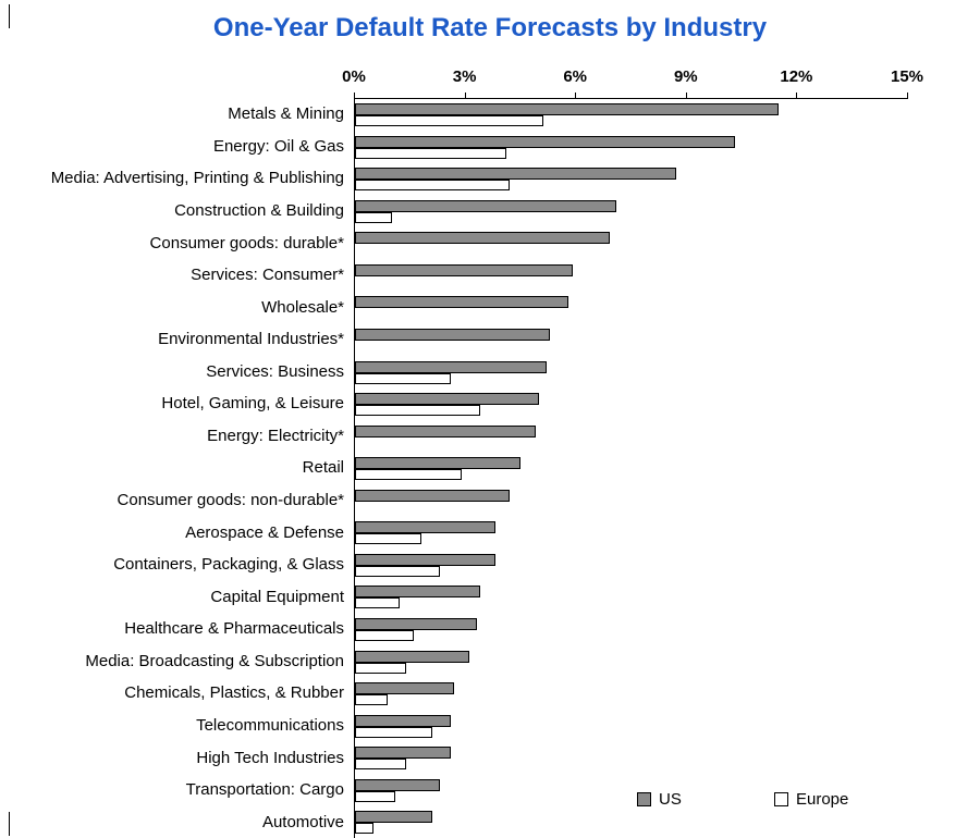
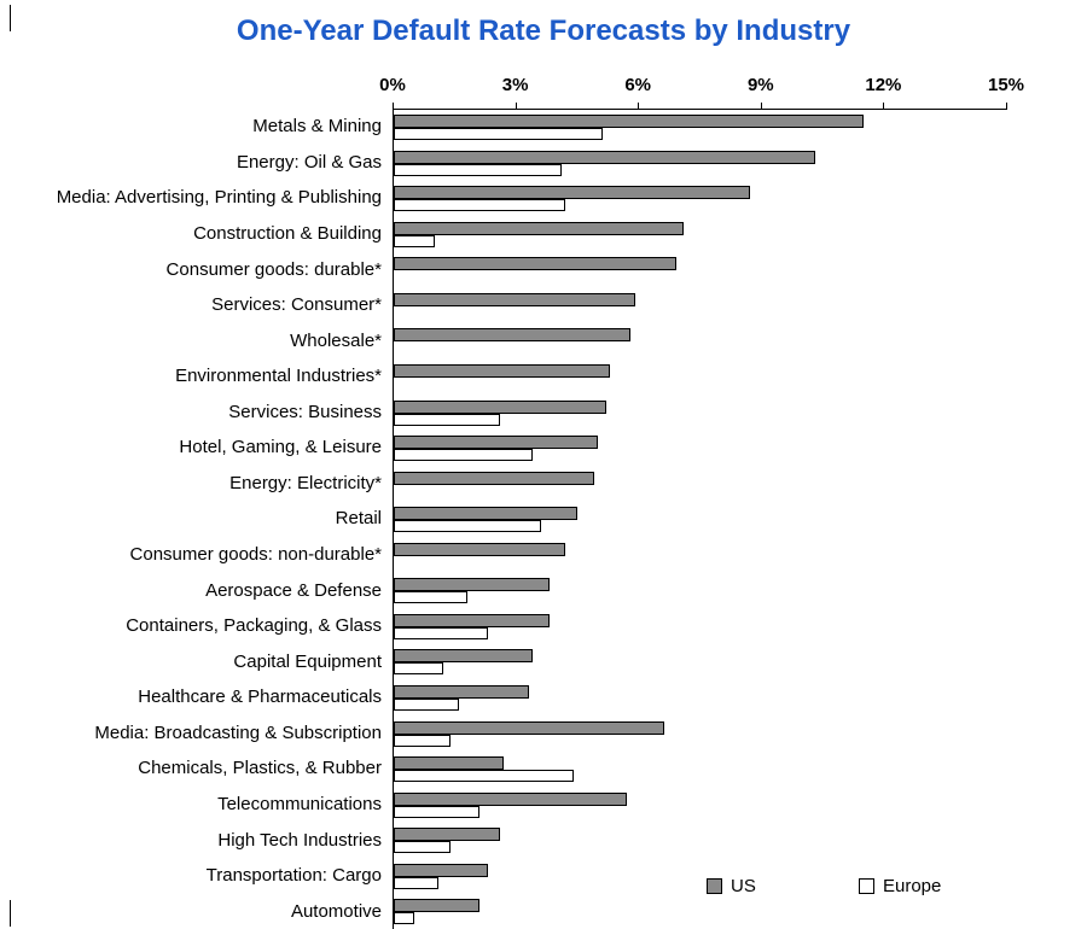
Europe/Retail: 2.9% -> 3.6%
US/Media: Broadcasting & Subscription: 3.1% -> 6.6%
Europe/Chemicals, Plastics, & Rubber: 0.9% -> 4.4%
US/Telecommunications: 2.6% -> 5.7%
